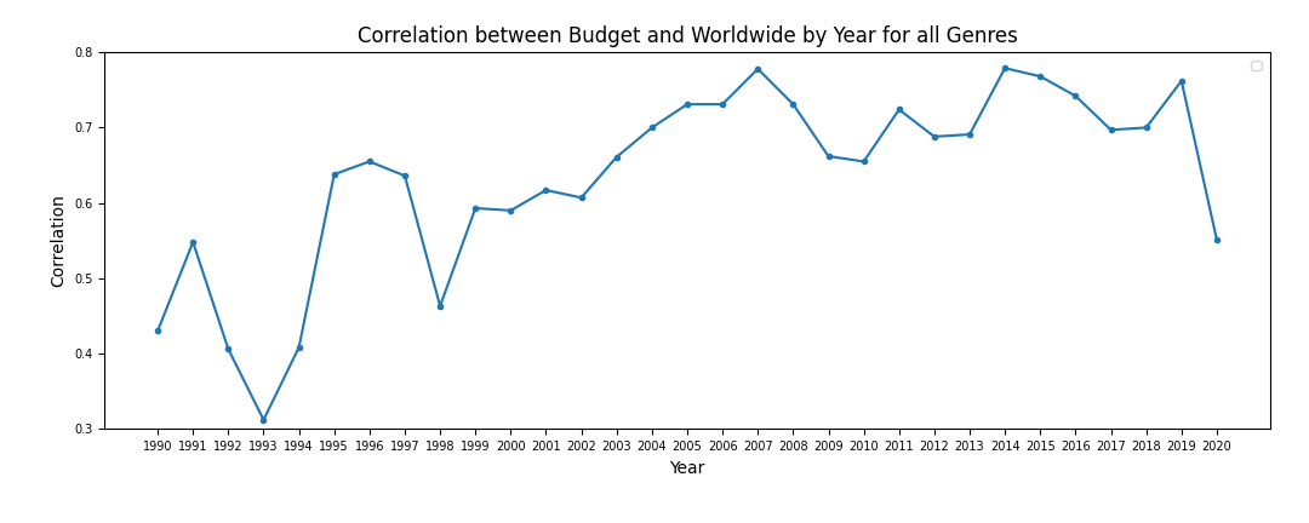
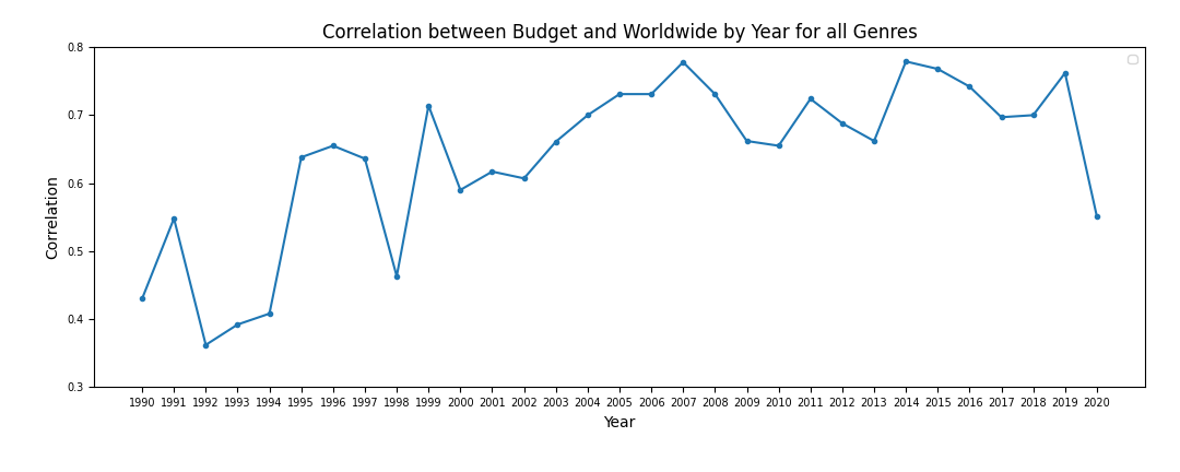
1992: 0.406 -> 0.362
1993: 0.312 -> 0.392
1999: 0.593 -> 0.714
2013: 0.691 -> 0.662
